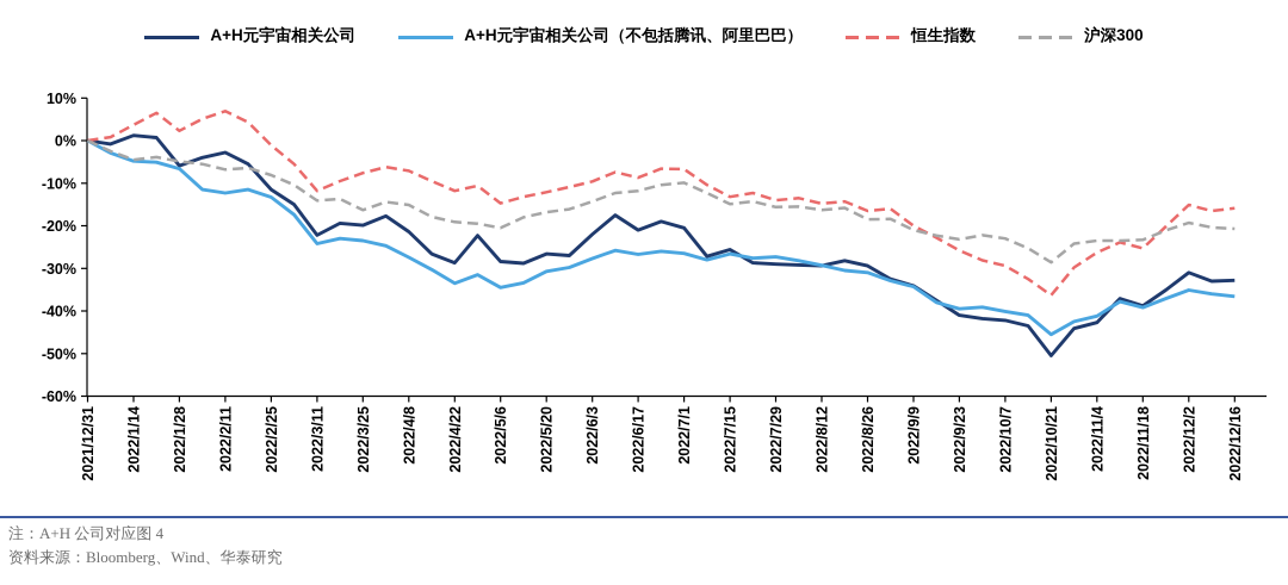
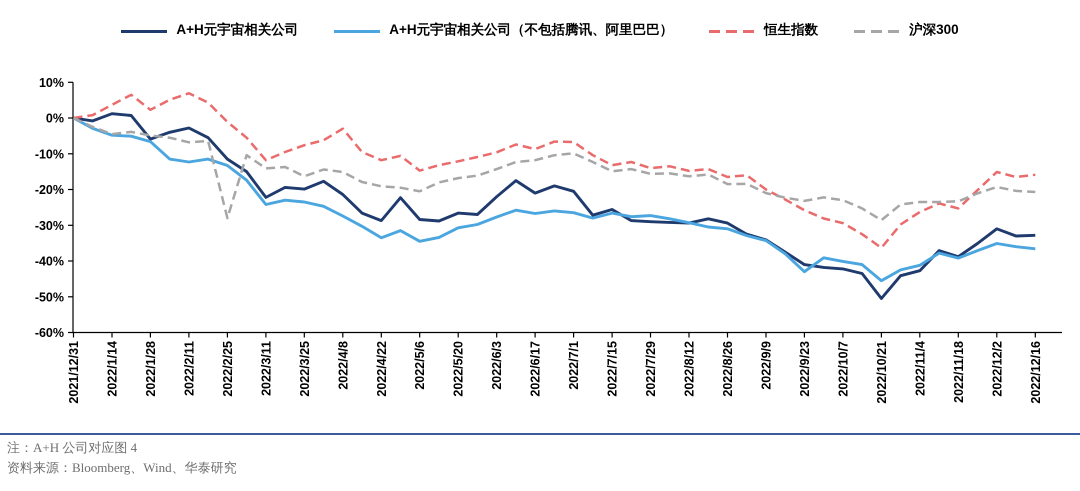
沪深300/2022/2/25: -8% -> -28%
恒生指数/2022/4/8: -7% -> -3%
A+H元宇宙相关公司（不包括腾讯、阿里巴巴）/2022/9/23: -40% -> -43%
